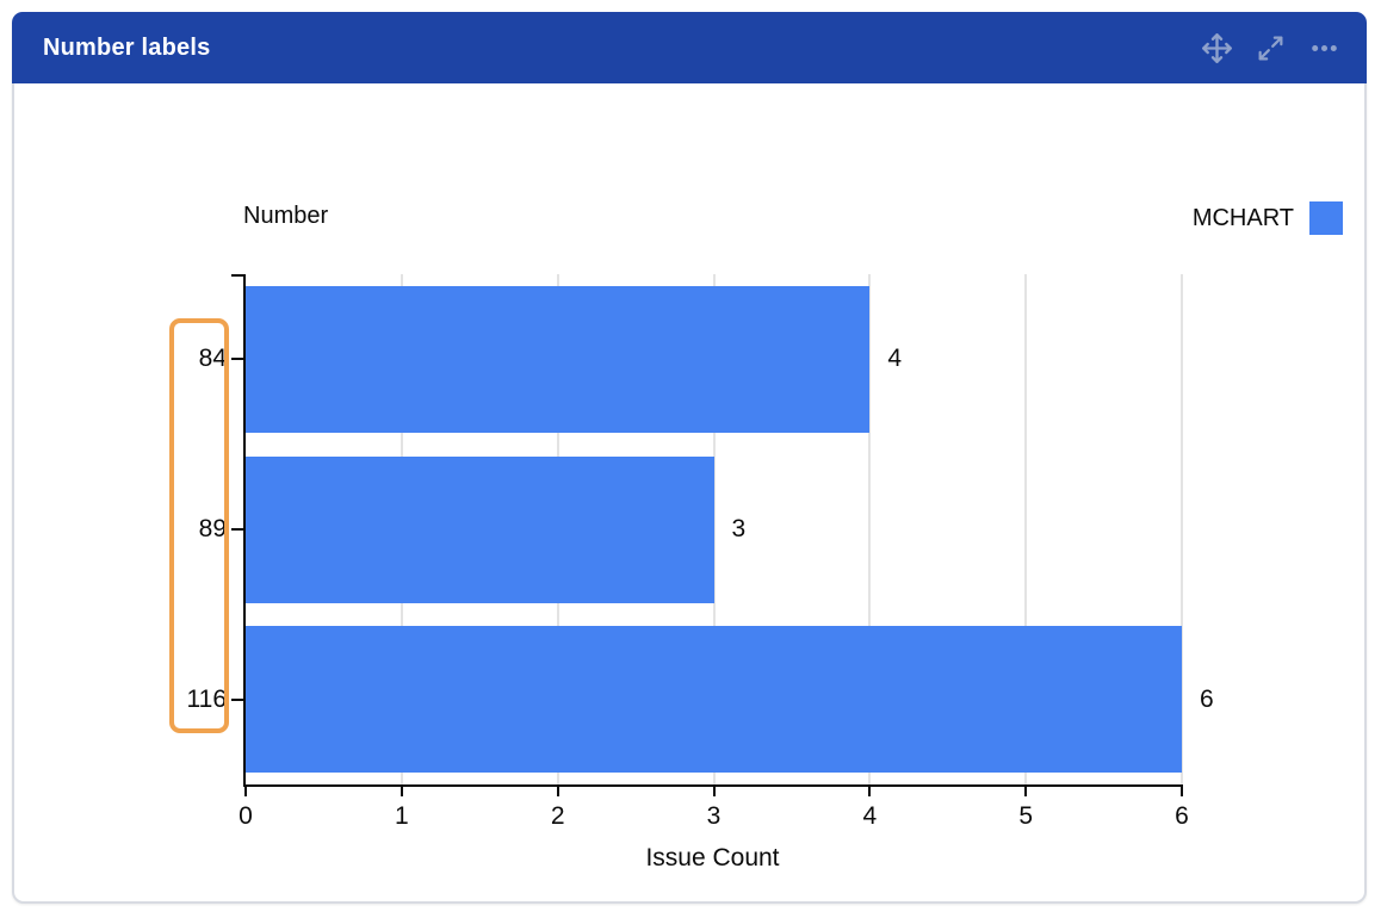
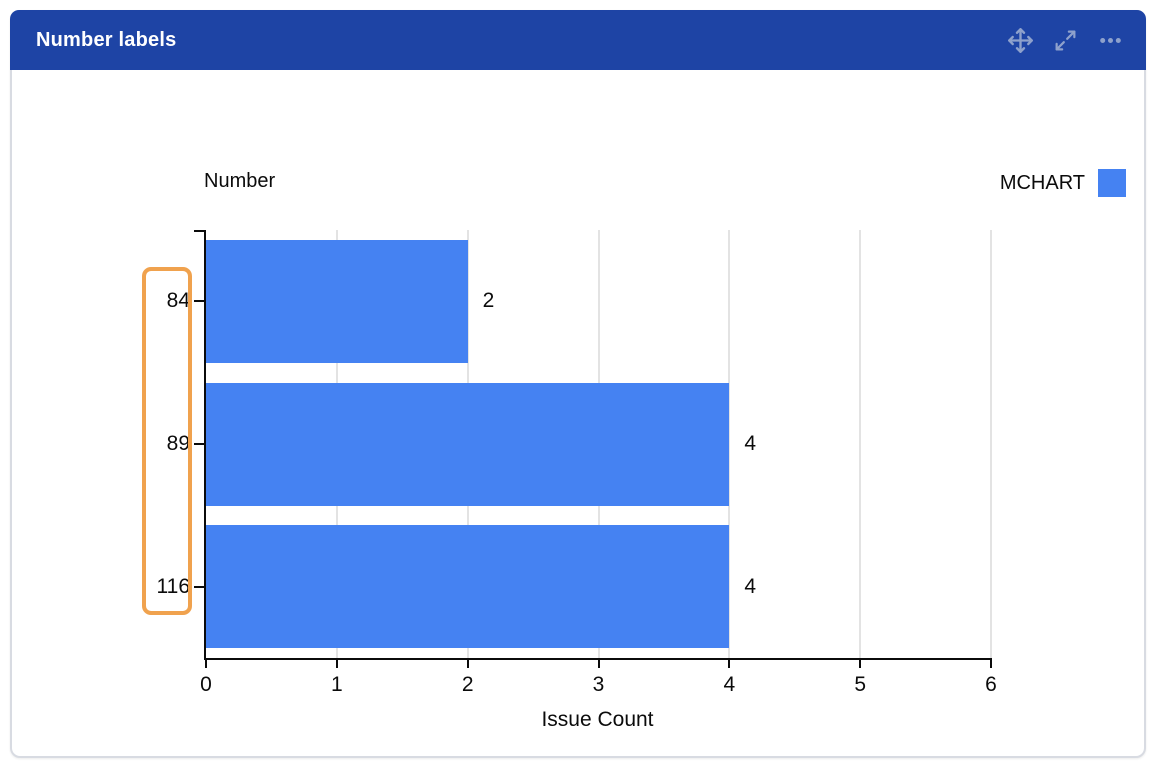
84: 4 -> 2
89: 3 -> 4
116: 6 -> 4
